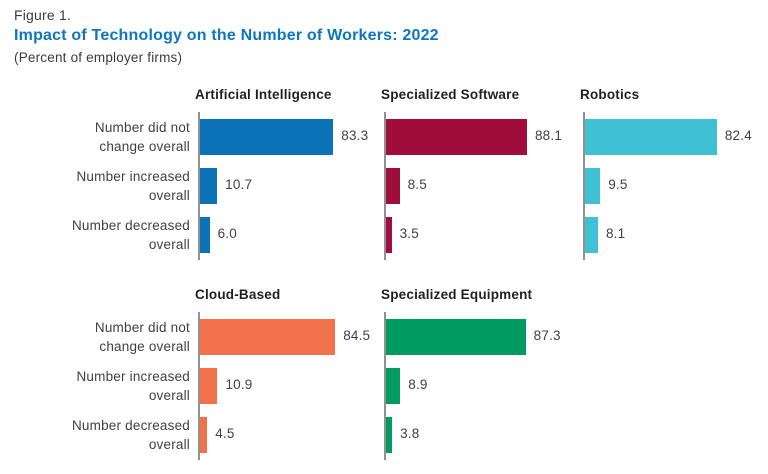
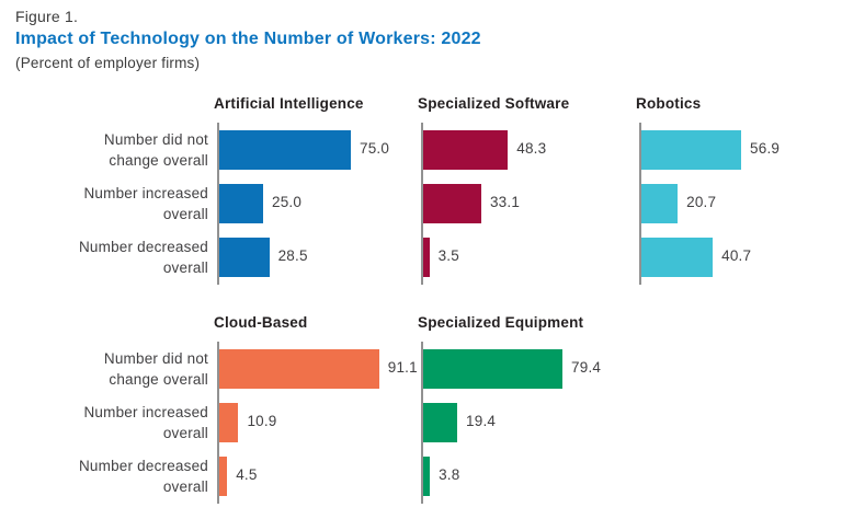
Artificial Intelligence/Number did not change overall: 83.3 -> 75.0
Specialized Software/Number did not change overall: 88.1 -> 48.3
Robotics/Number did not change overall: 82.4 -> 56.9
Cloud-Based/Number did not change overall: 84.5 -> 91.1
Specialized Equipment/Number did not change overall: 87.3 -> 79.4
Artificial Intelligence/Number increased overall: 10.7 -> 25.0
Specialized Software/Number increased overall: 8.5 -> 33.1
Robotics/Number increased overall: 9.5 -> 20.7
Specialized Equipment/Number increased overall: 8.9 -> 19.4
Artificial Intelligence/Number decreased overall: 6.0 -> 28.5
Robotics/Number decreased overall: 8.1 -> 40.7
